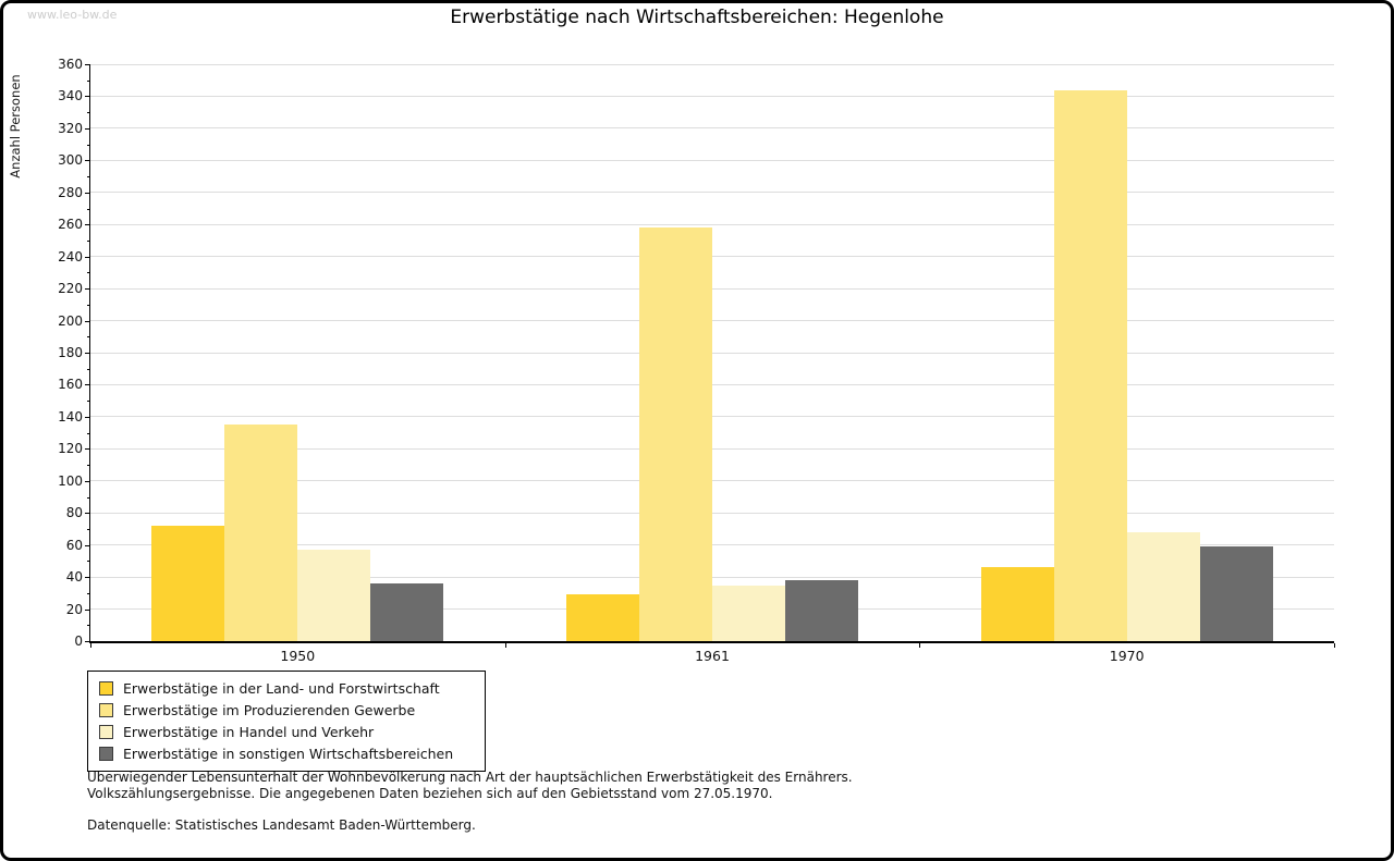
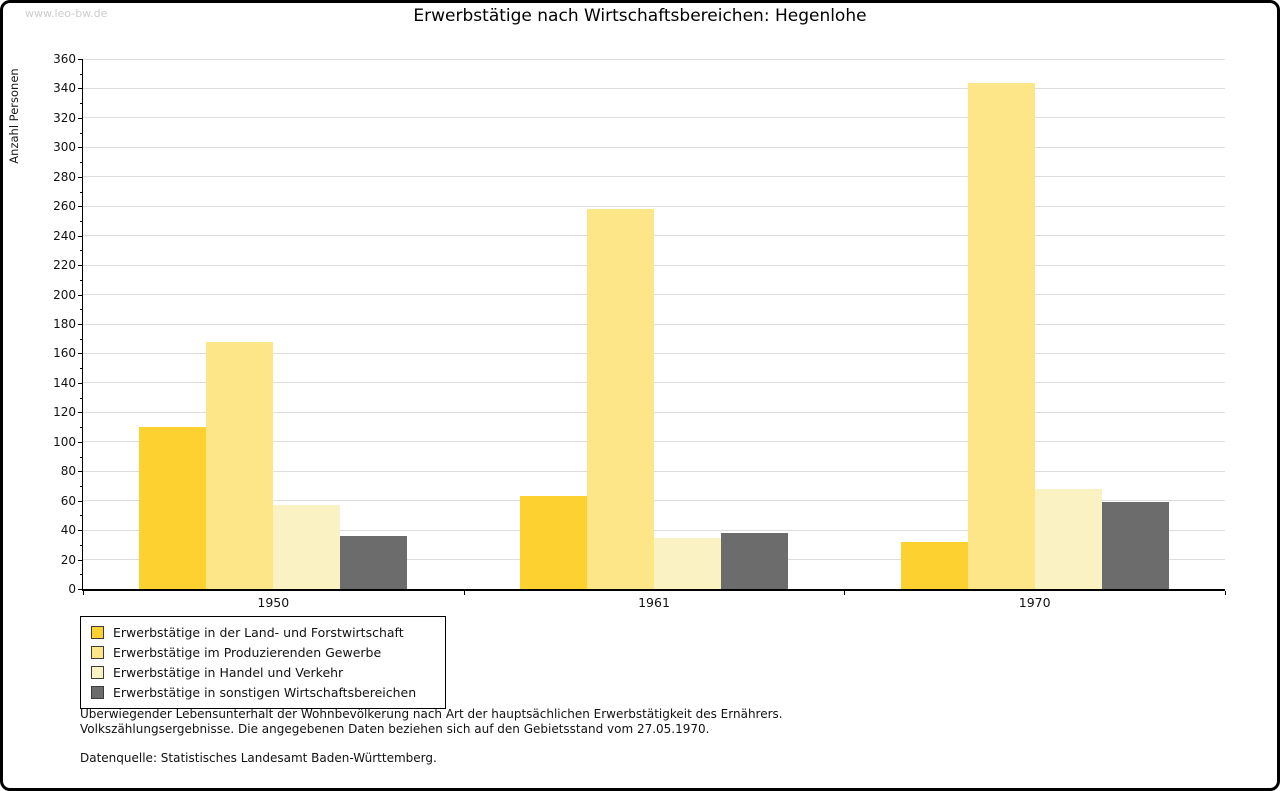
Erwerbstätige in der Land- und Forstwirtschaft/1950: 72 -> 110
Erwerbstätige im Produzierenden Gewerbe/1950: 135 -> 168
Erwerbstätige in der Land- und Forstwirtschaft/1961: 29 -> 63
Erwerbstätige in der Land- und Forstwirtschaft/1970: 46 -> 32
